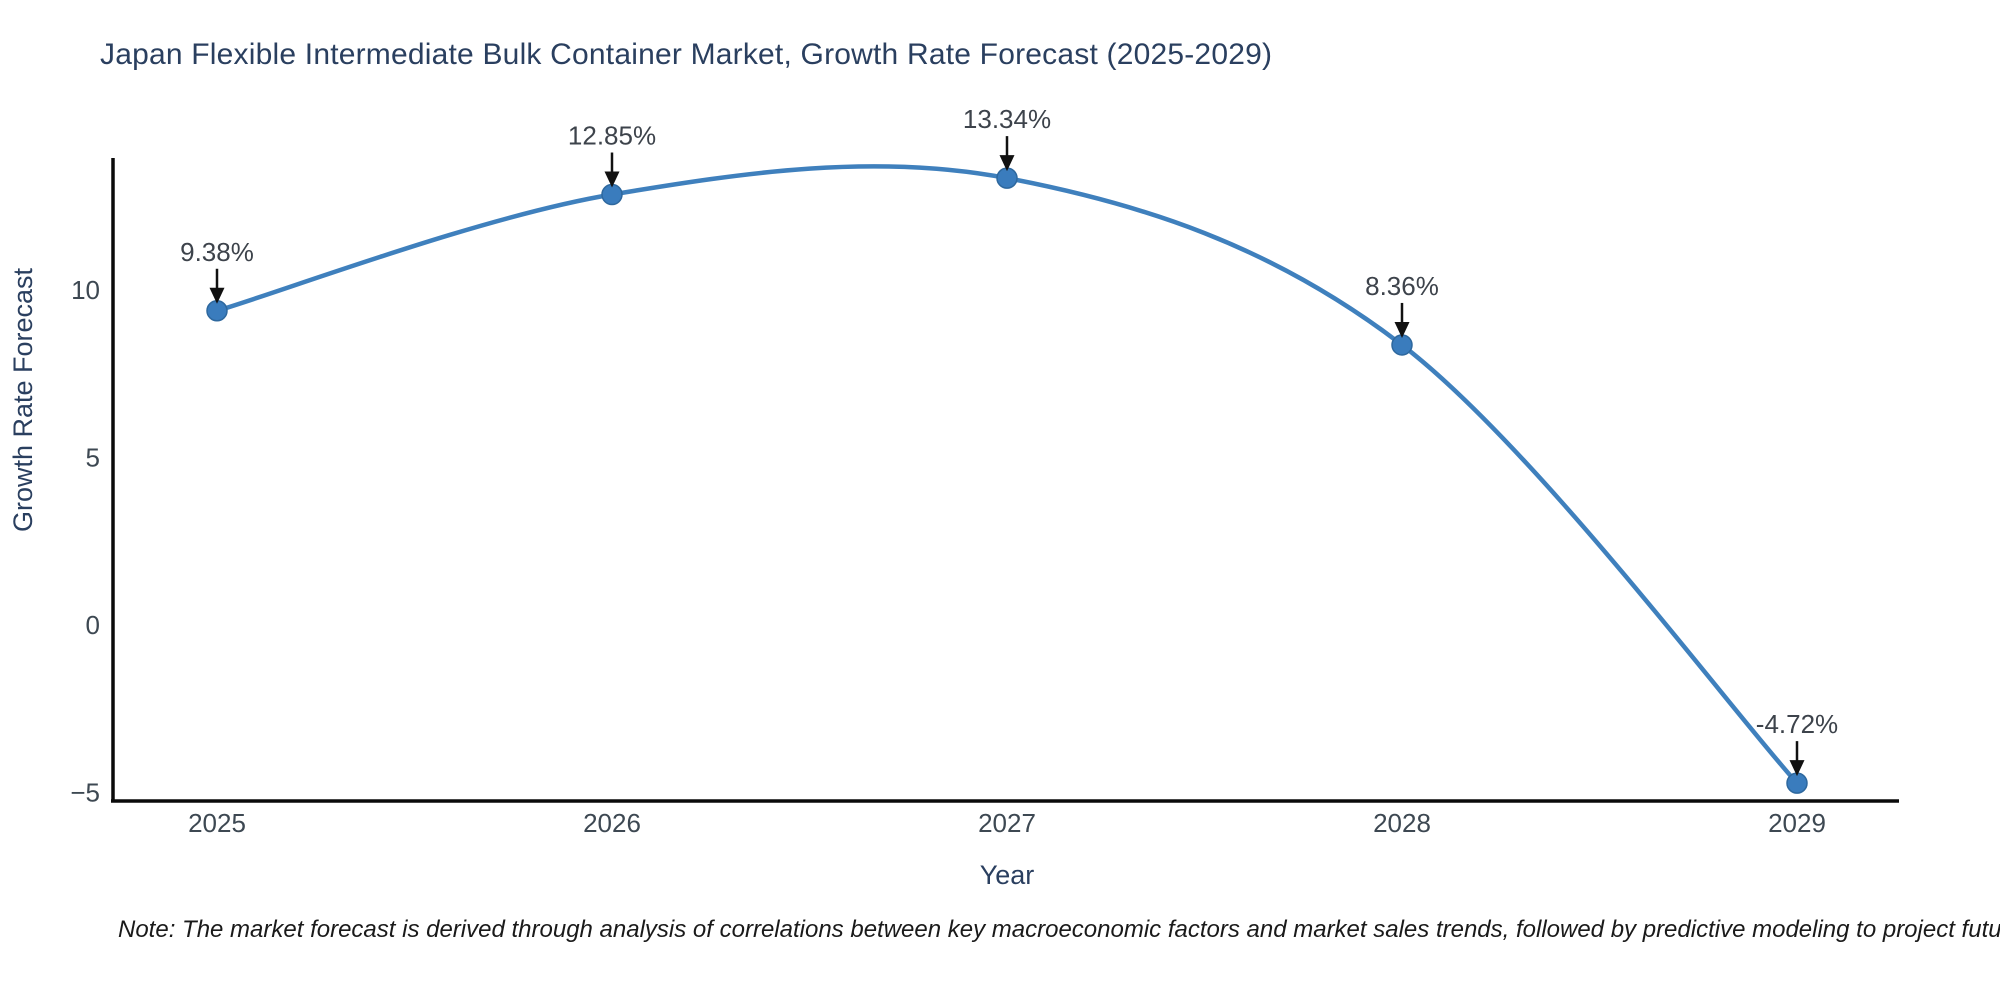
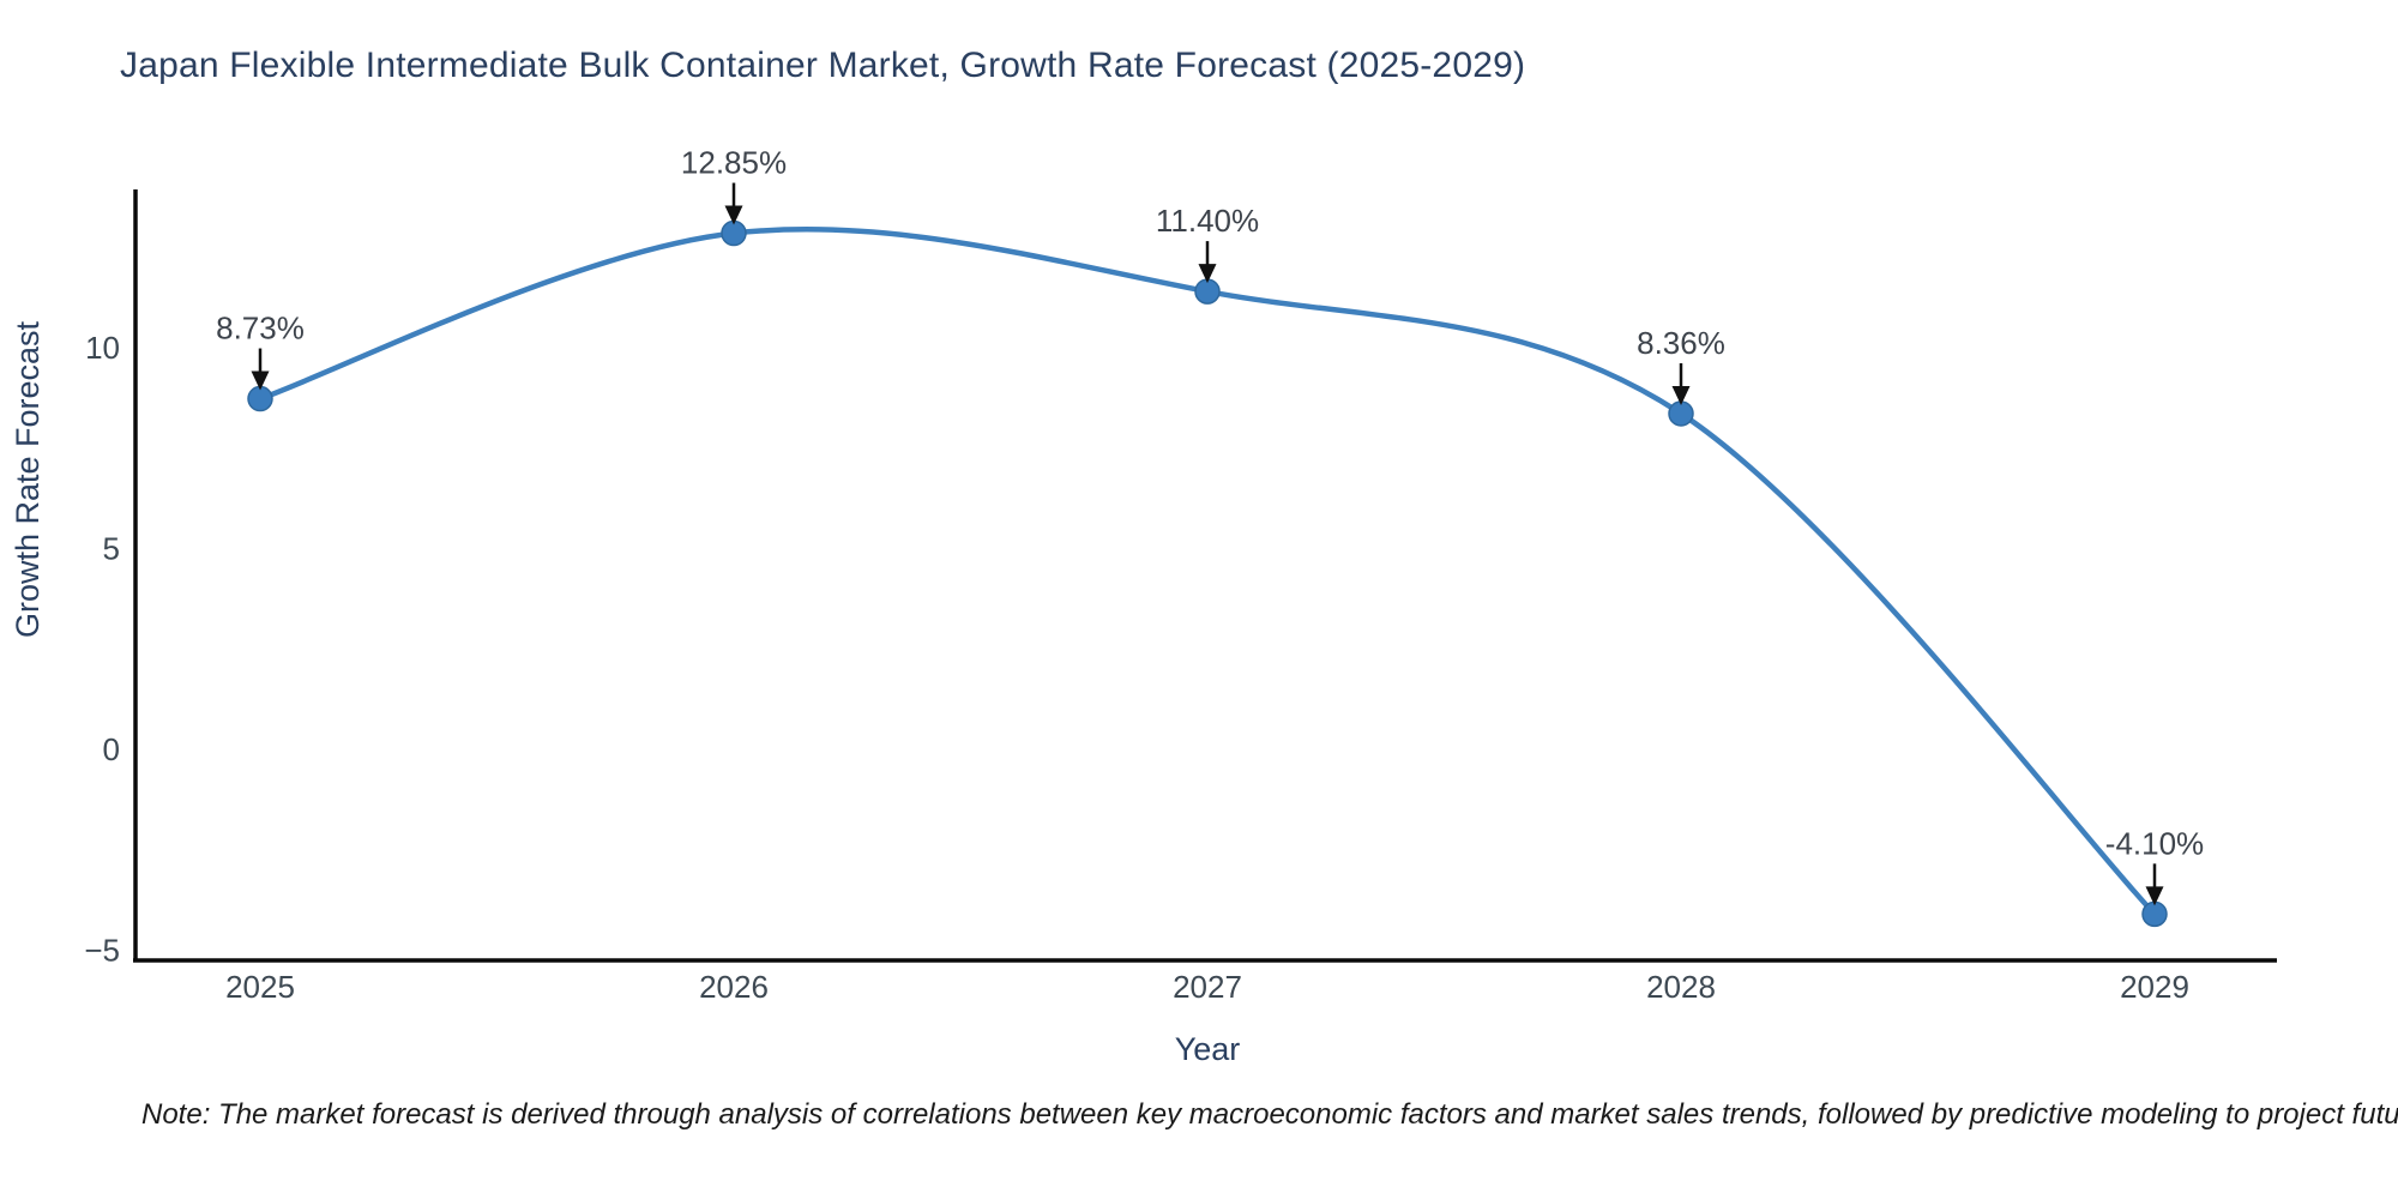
2025: 9.38% -> 8.73%
2027: 13.34% -> 11.40%
2029: -4.72% -> -4.10%
